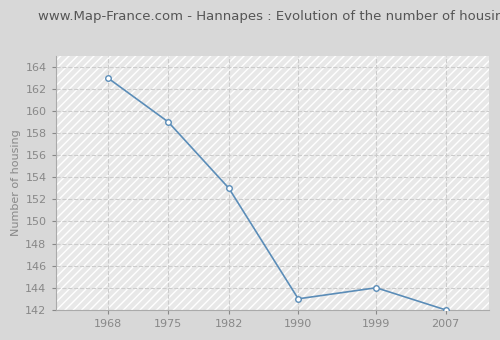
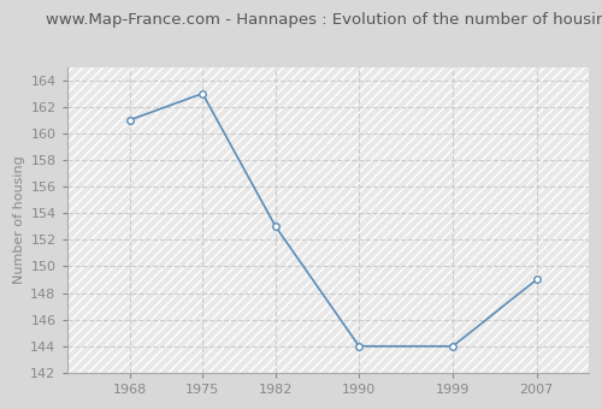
1968: 163 -> 161
1975: 159 -> 163
1990: 143 -> 144
2007: 142 -> 149
